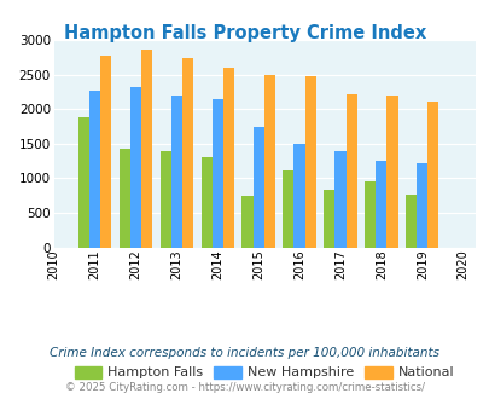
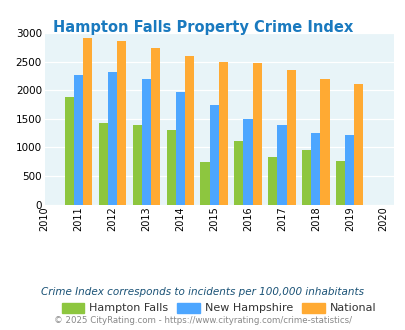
National/2011: 2780 -> 2910
New Hampshire/2014: 2140 -> 1980
National/2017: 2220 -> 2360
